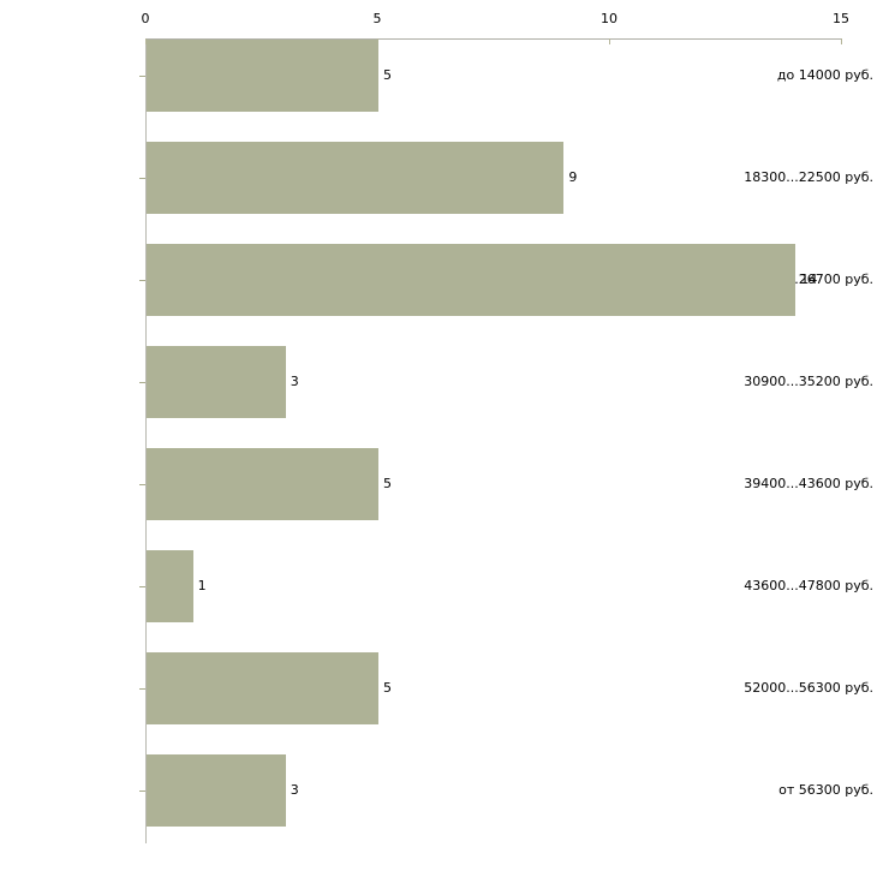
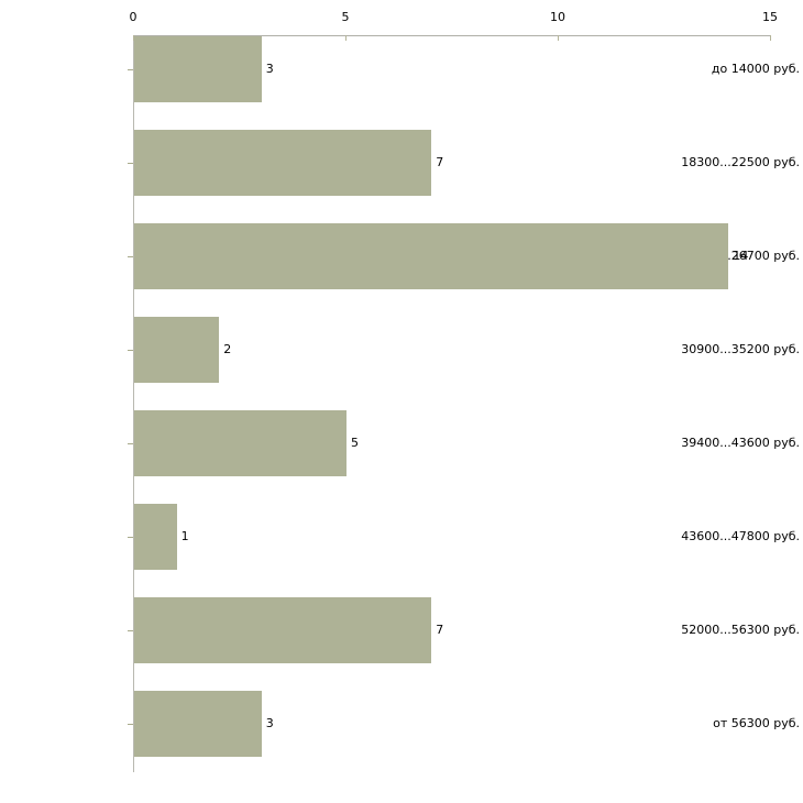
до 14000 руб.: 5 -> 3
18300...22500 руб.: 9 -> 7
30900...35200 руб.: 3 -> 2
52000...56300 руб.: 5 -> 7
